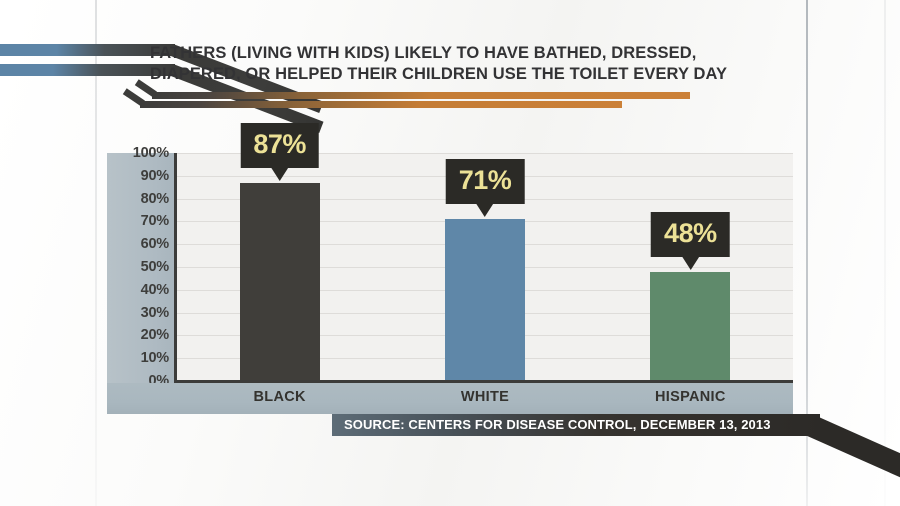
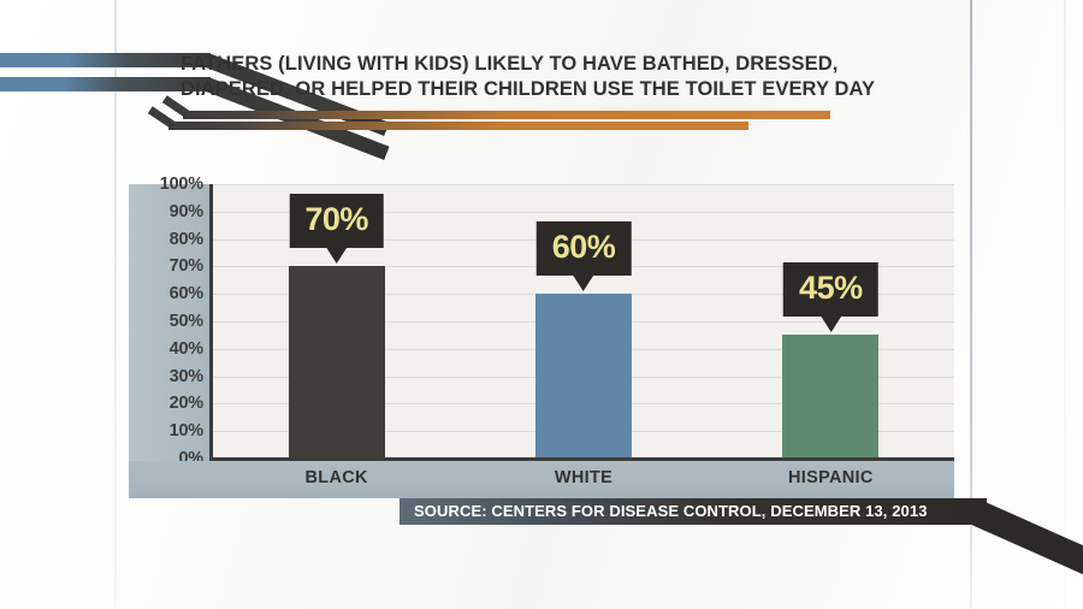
BLACK: 87% -> 70%
WHITE: 71% -> 60%
HISPANIC: 48% -> 45%
